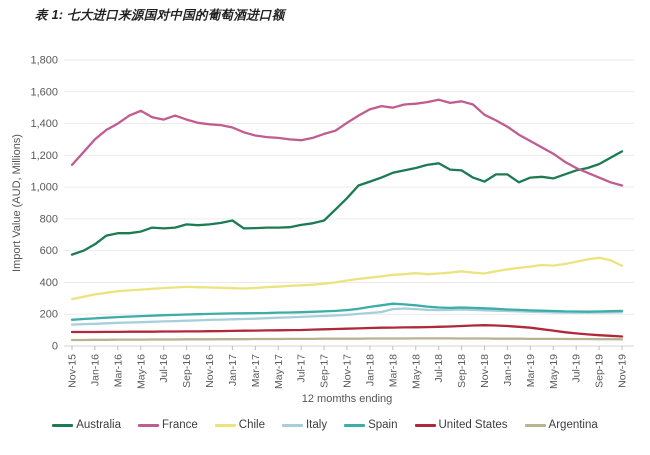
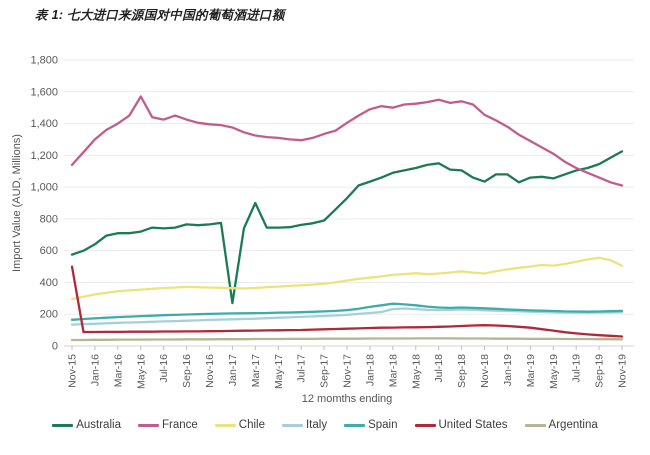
United States/Nov-15: 90 -> 500
France/May-16: 1480 -> 1570
Australia/Jan-17: 790 -> 270
Australia/Mar-17: 740 -> 900
